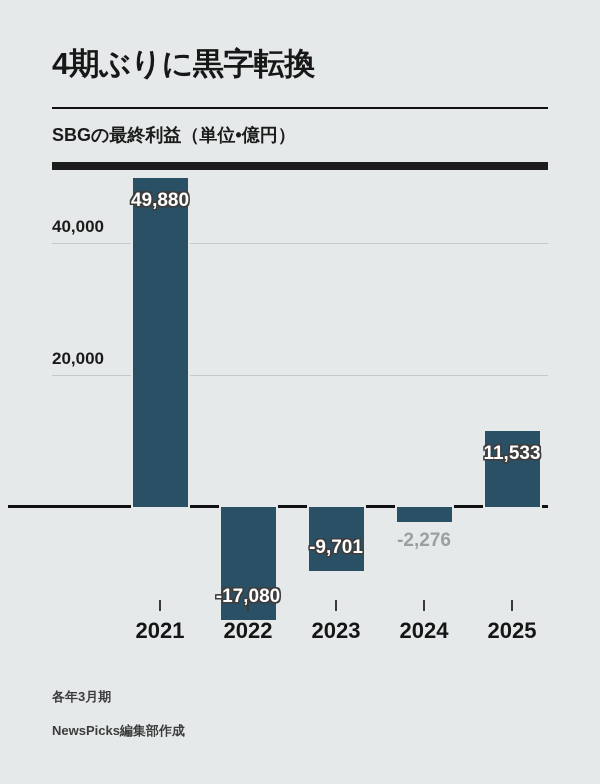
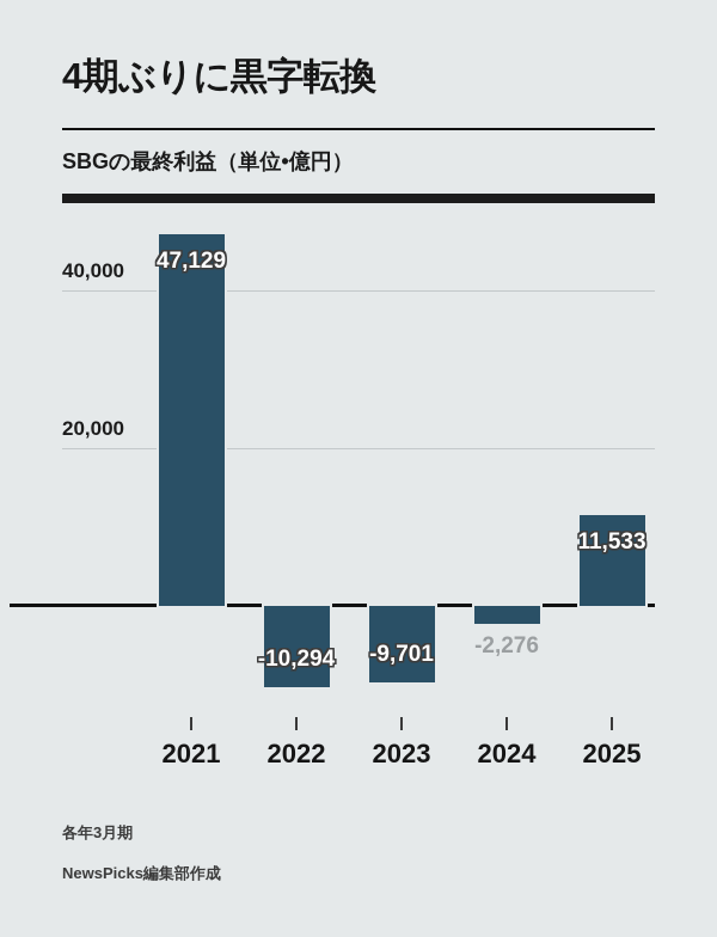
2021: 49,880 -> 47,129
2022: -17,080 -> -10,294
